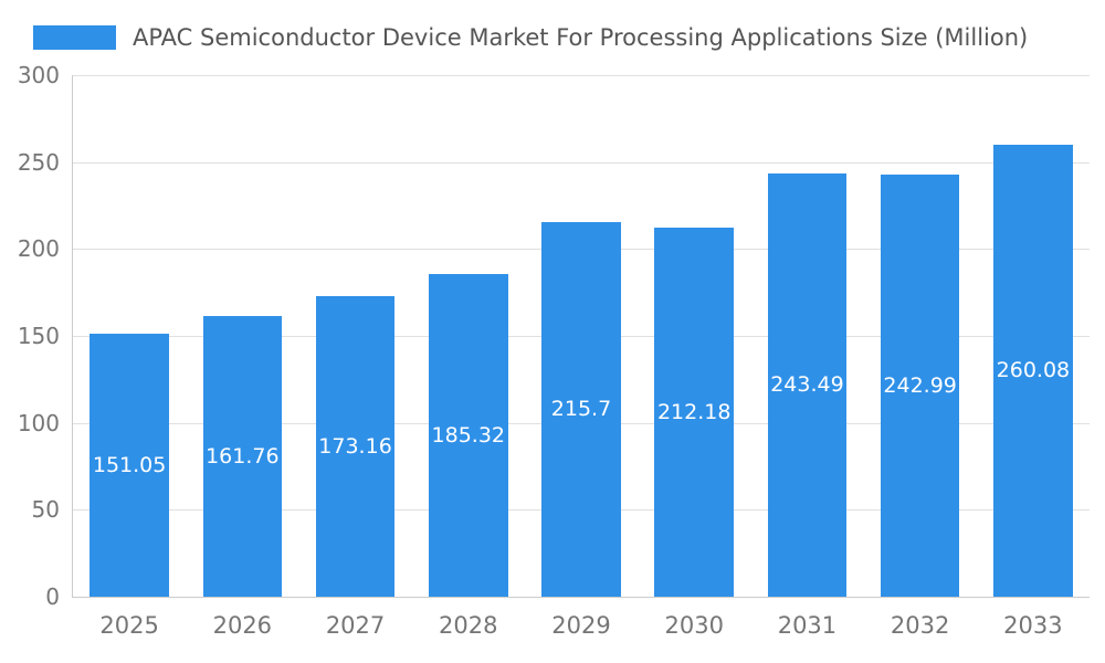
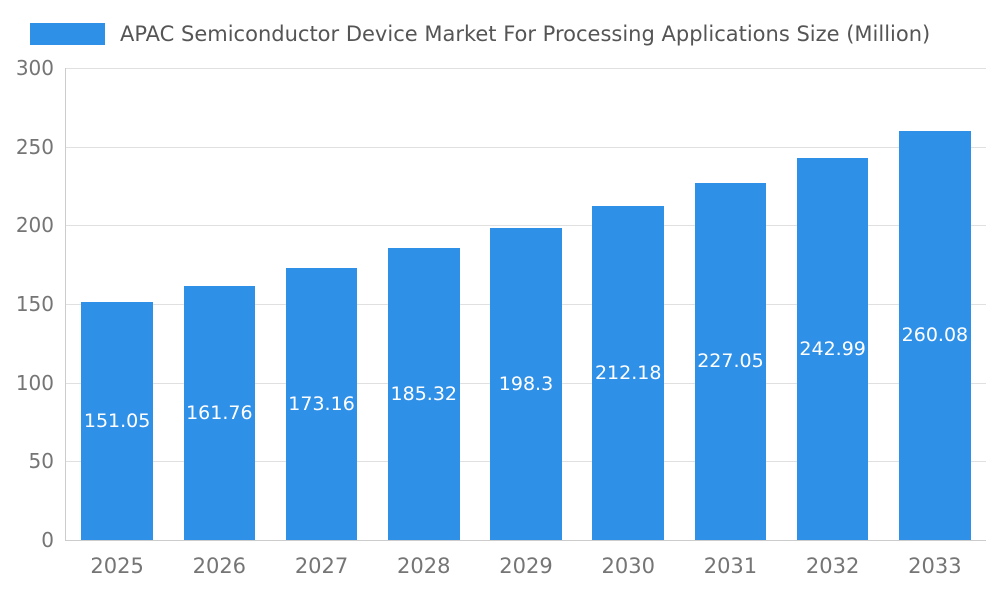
2029: 215.7 -> 198.3
2031: 243.49 -> 227.05
